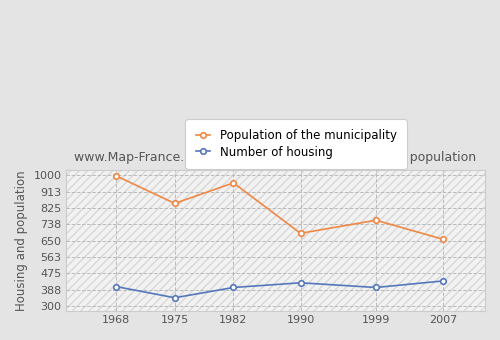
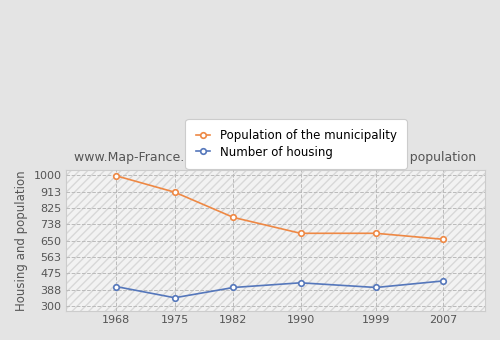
Population of the municipality/1975: 850 -> 910
Population of the municipality/1982: 960 -> 780
Population of the municipality/1999: 760 -> 690
